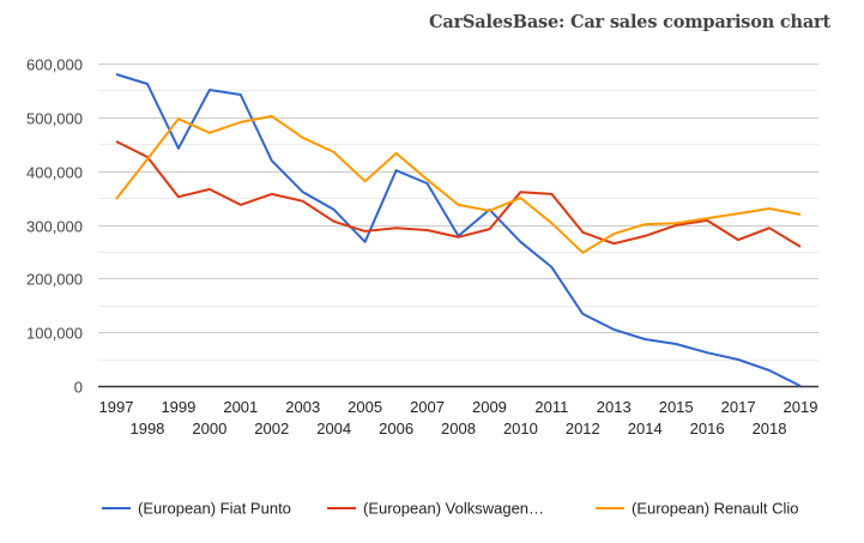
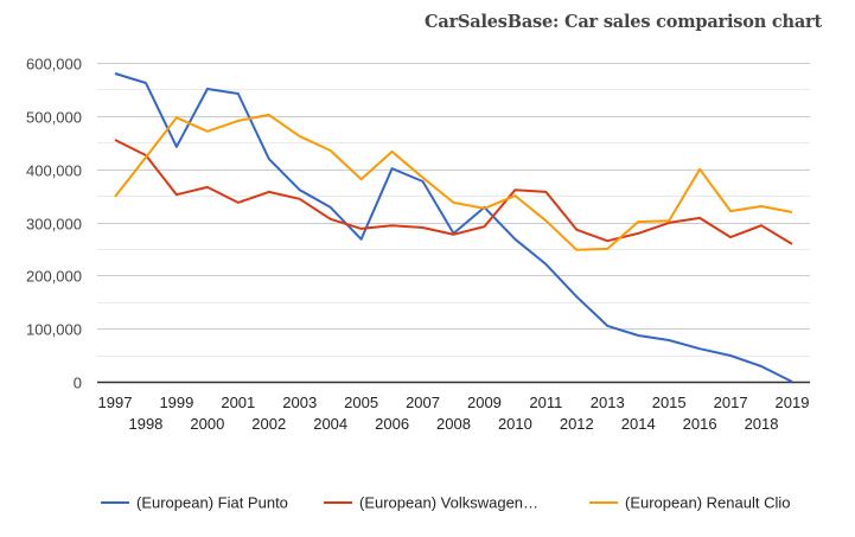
(European) Fiat Punto/2012: 130000 -> 160000
(European) Renault Clio/2013: 280000 -> 250000
(European) Renault Clio/2016: 310000 -> 400000
